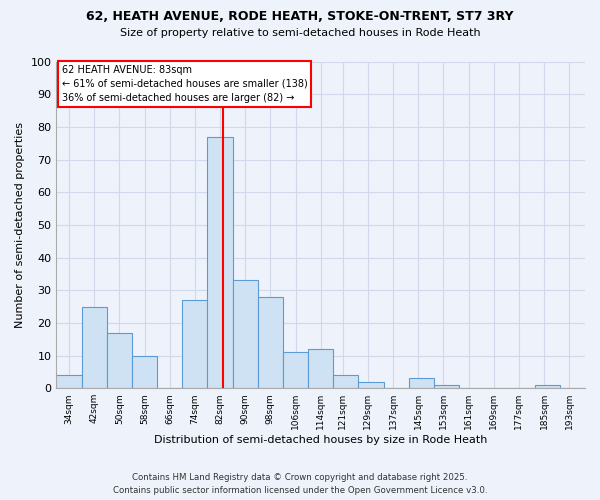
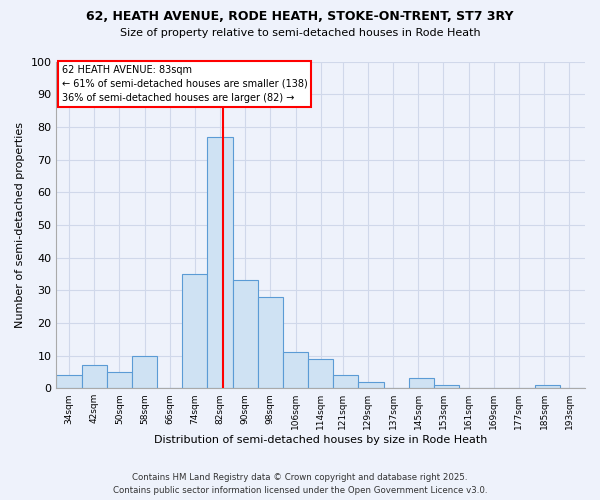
42sqm: 25 -> 7
50sqm: 17 -> 5
74sqm: 27 -> 35
114sqm: 12 -> 9
